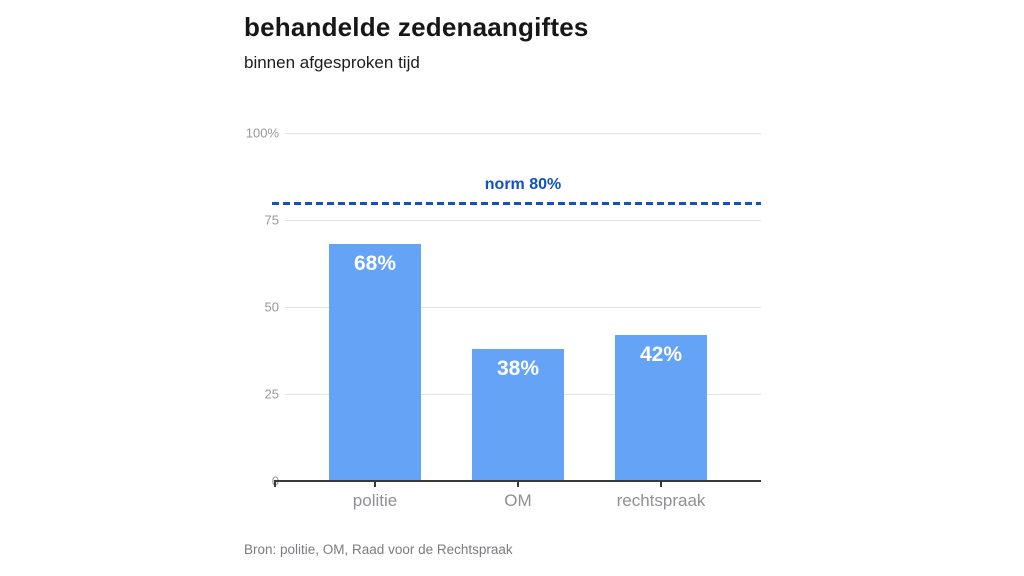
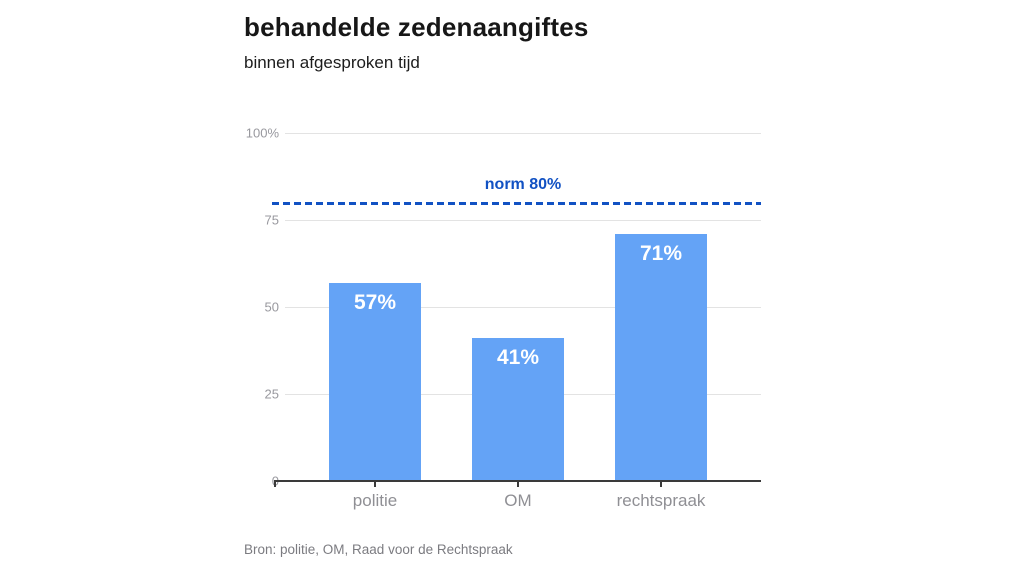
politie: 68% -> 57%
OM: 38% -> 41%
rechtspraak: 42% -> 71%
